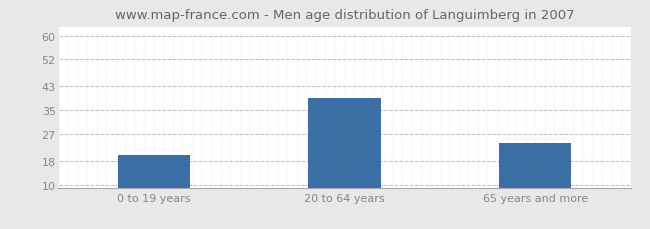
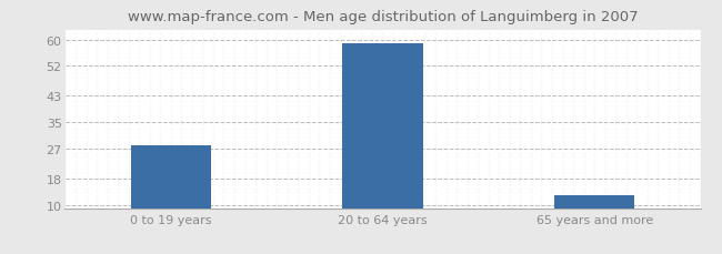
0 to 19 years: 20 -> 28
20 to 64 years: 39 -> 59
65 years and more: 24 -> 13
